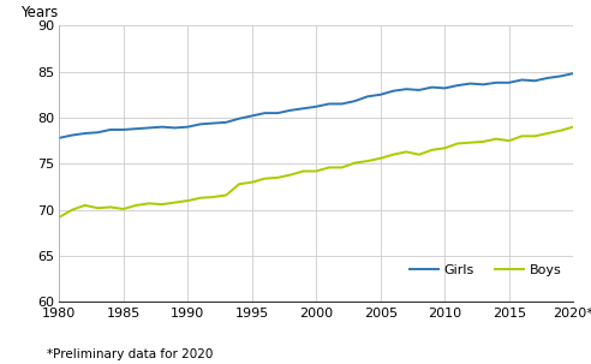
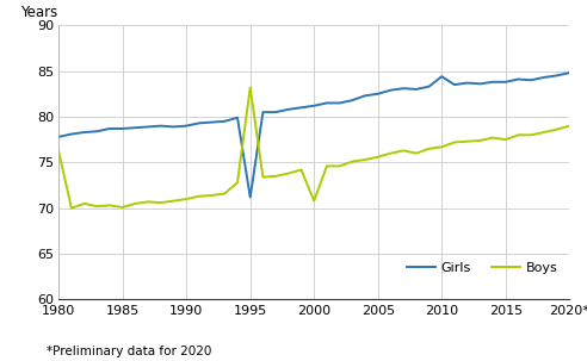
Boys/1980: 69.2 -> 76.2
Girls/1995: 80.2 -> 71.2
Boys/1995: 73.0 -> 83.2
Boys/2000: 74.2 -> 70.8
Girls/2010: 83.2 -> 84.4
